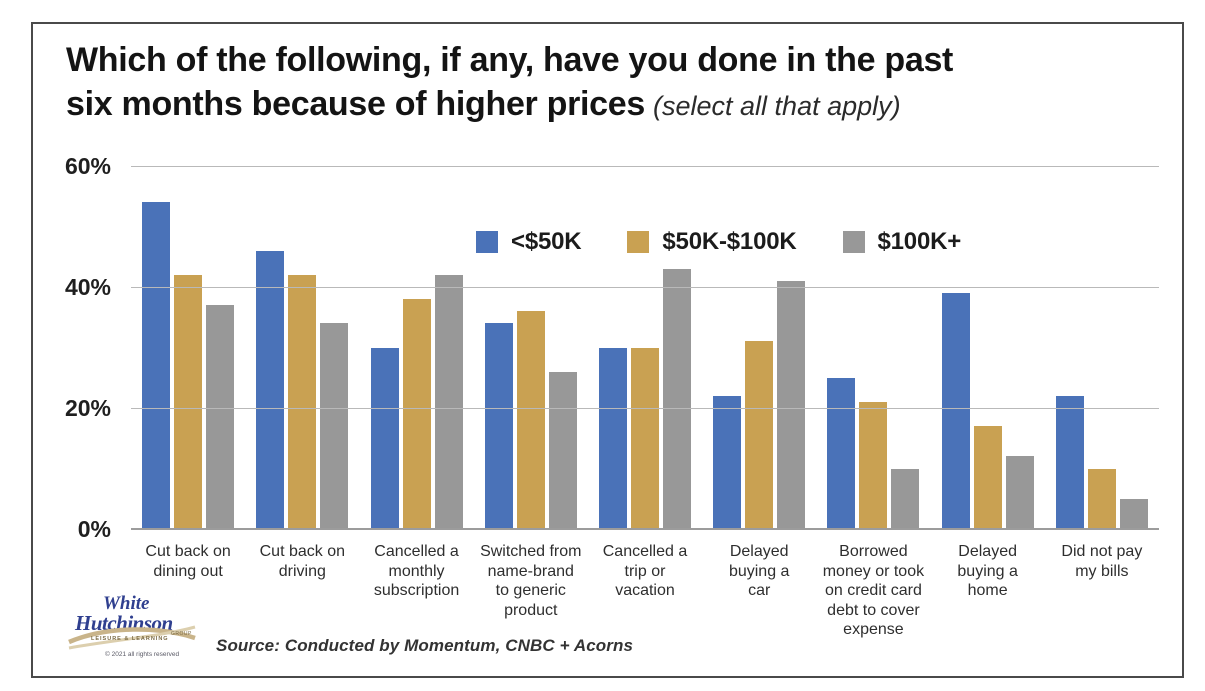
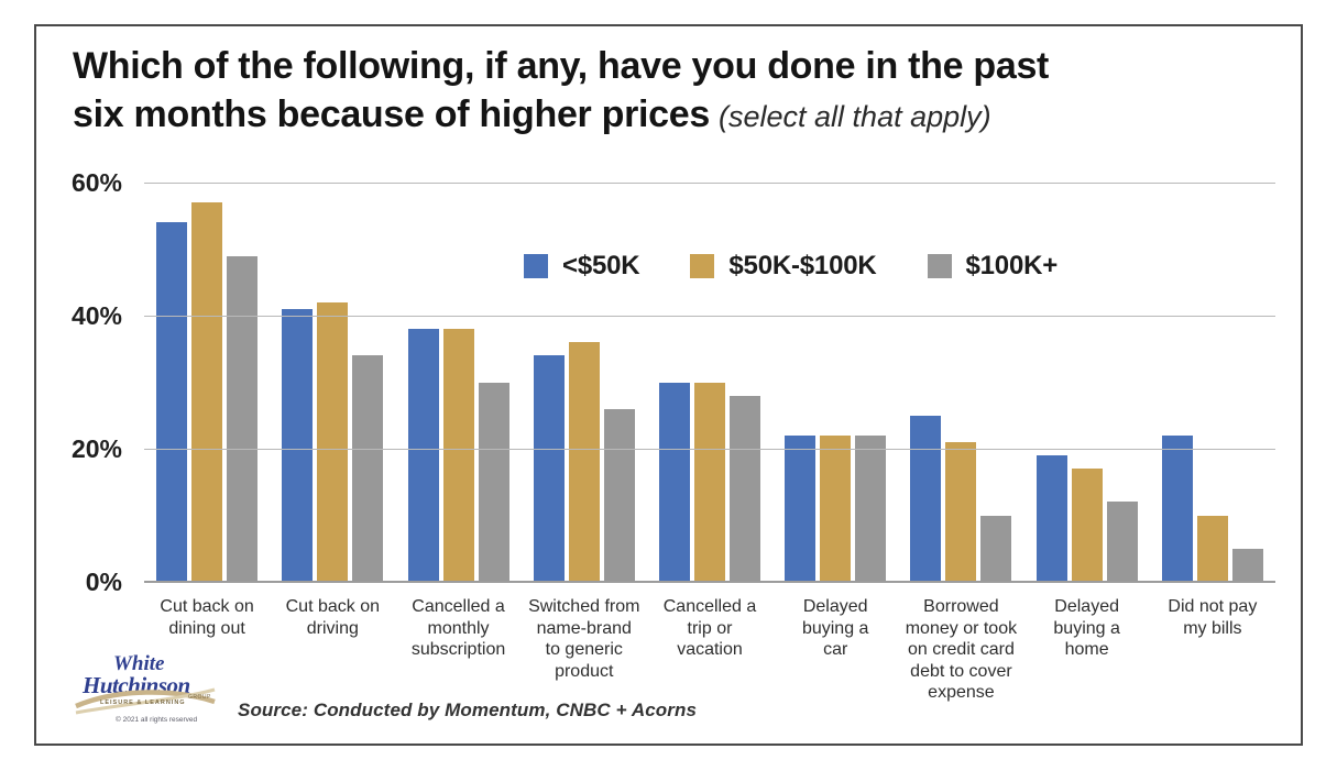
$50K-$100K/Cut back on dining out: 42% -> 57%
$100K+/Cut back on dining out: 37% -> 49%
<$50K/Cut back on driving: 46% -> 41%
<$50K/Cancelled a monthly subscription: 30% -> 38%
$100K+/Cancelled a monthly subscription: 42% -> 30%
$100K+/Cancelled a trip or vacation: 43% -> 28%
$50K-$100K/Delayed buying a car: 31% -> 22%
$100K+/Delayed buying a car: 41% -> 22%
<$50K/Delayed buying a home: 39% -> 19%
